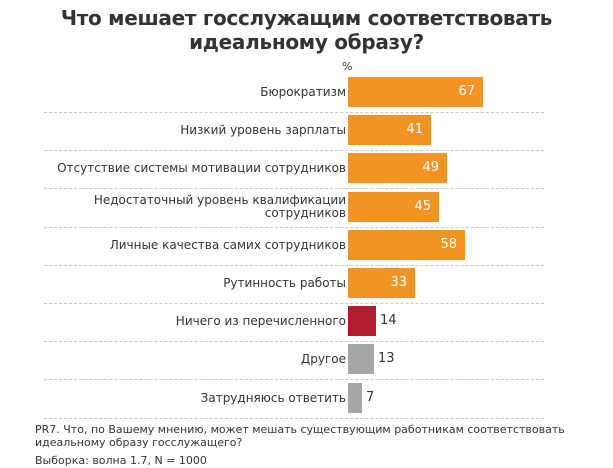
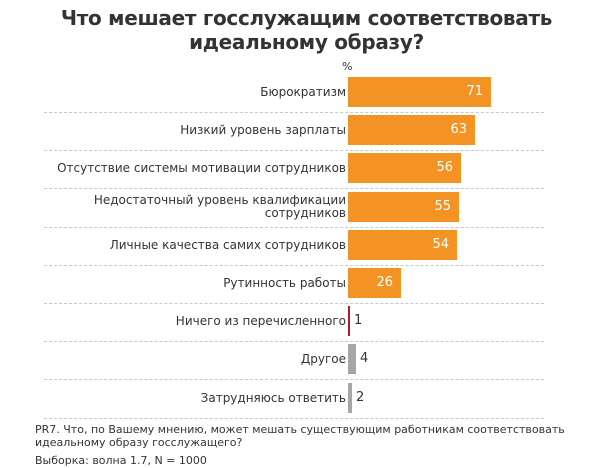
Бюрократизм: 67 -> 71
Низкий уровень зарплаты: 41 -> 63
Отсутствие системы мотивации сотрудников: 49 -> 56
Недостаточный уровень квалификации сотрудников: 45 -> 55
Личные качества самих сотрудников: 58 -> 54
Рутинность работы: 33 -> 26
Ничего из перечисленного: 14 -> 1
Другое: 13 -> 4
Затрудняюсь ответить: 7 -> 2
